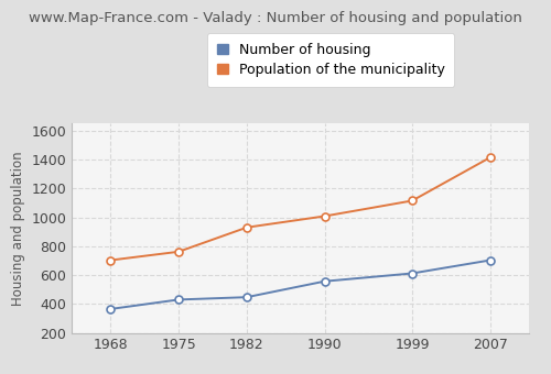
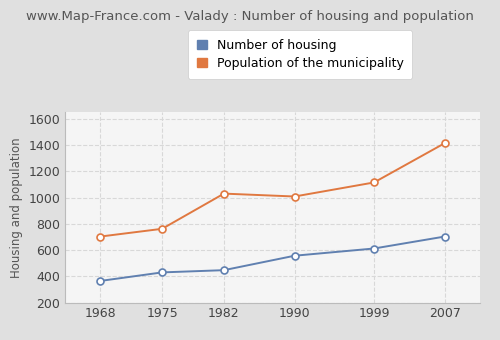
Population of the municipality/1982: 930 -> 1030
